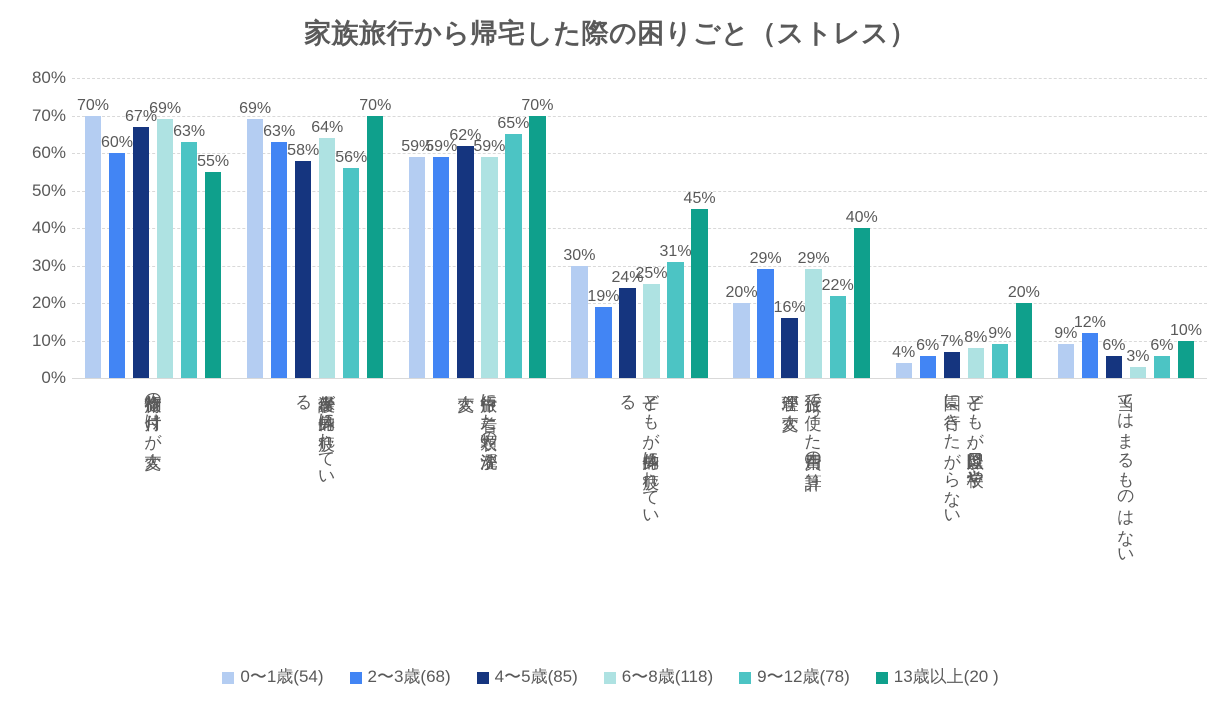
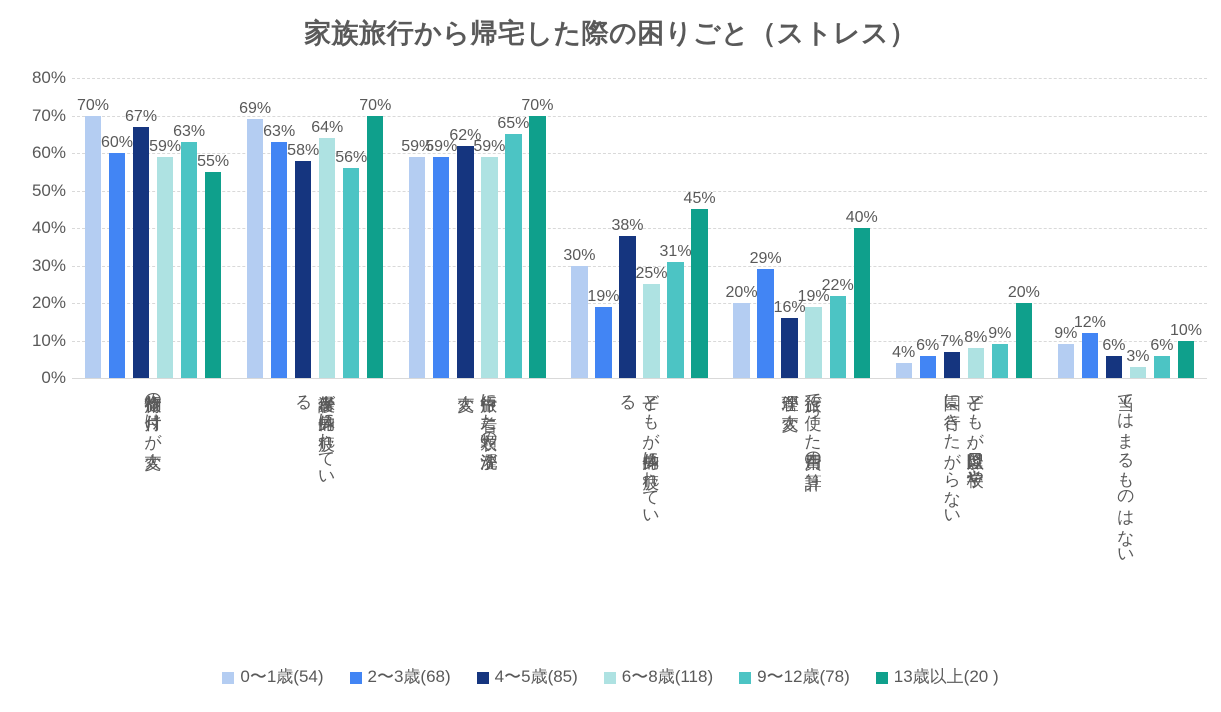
6〜8歳(118)/旅行荷物の片付けが大変: 69% -> 59%
4〜5歳(85)/子どもが身体的に疲れてい る: 24% -> 38%
6〜8歳(118)/旅行で使った費用の計算、 管理が大変: 29% -> 19%
